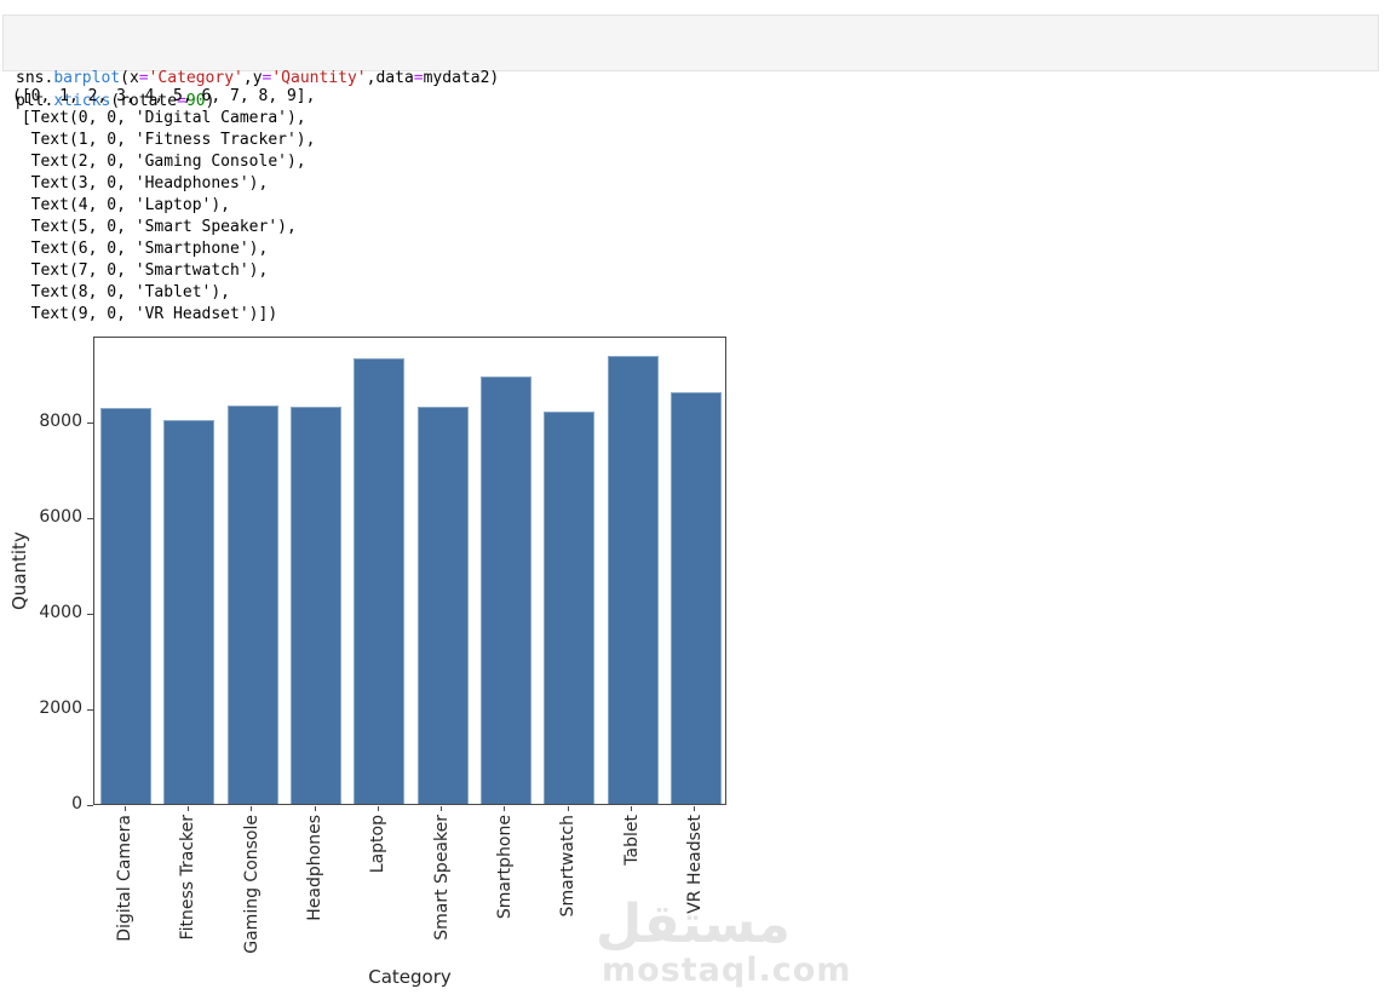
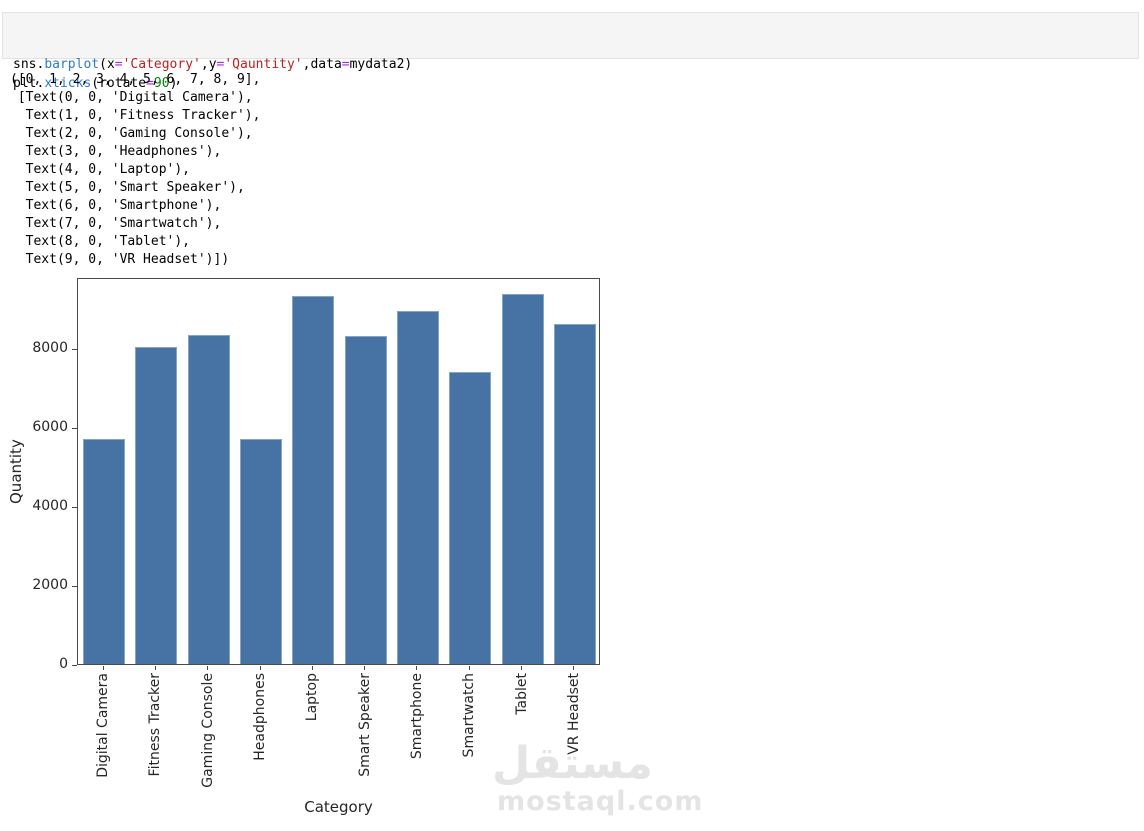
Digital Camera: 8300 -> 5700
Headphones: 8300 -> 5700
Smartwatch: 8200 -> 7400
